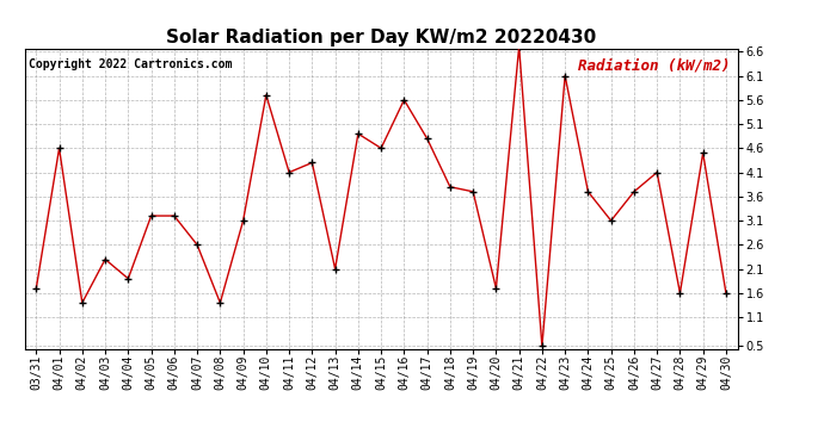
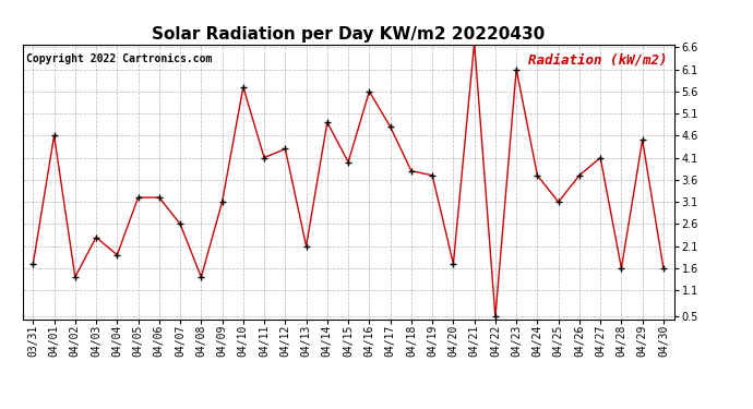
04/15: 4.6 -> 4.0
